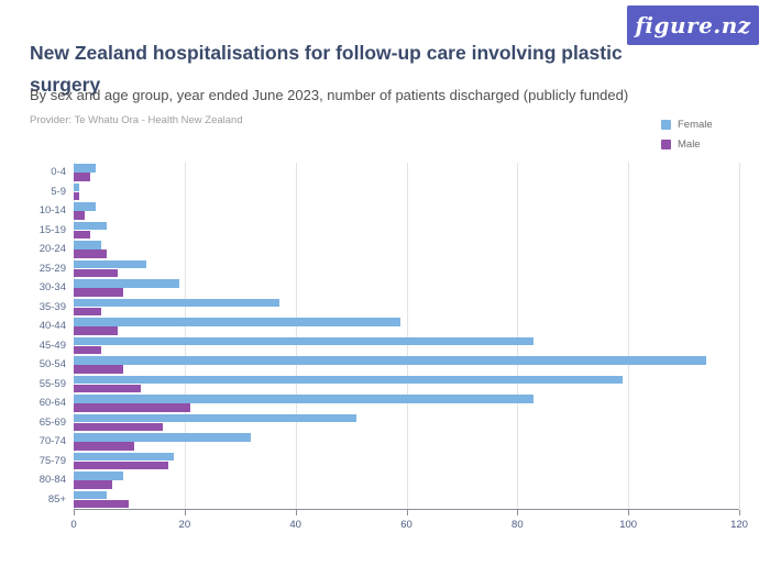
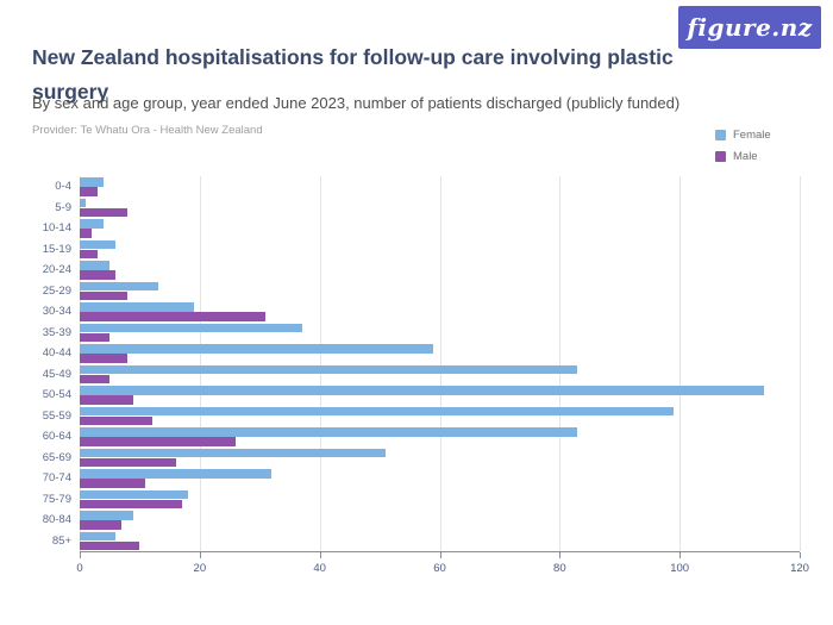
Male/5-9: 1 -> 8
Male/30-34: 9 -> 31
Male/60-64: 21 -> 26
